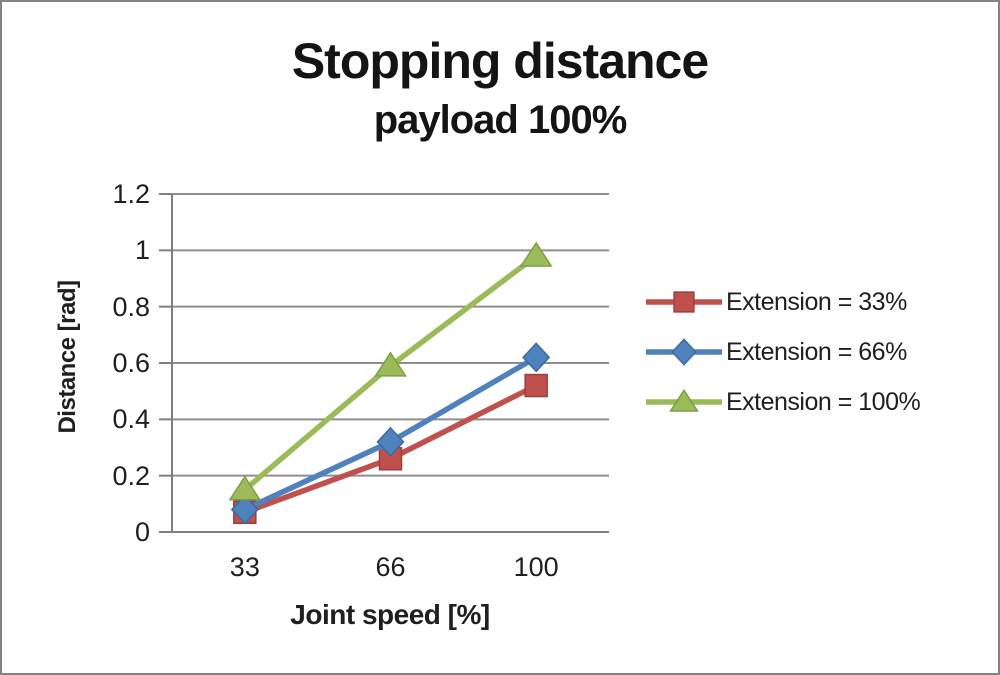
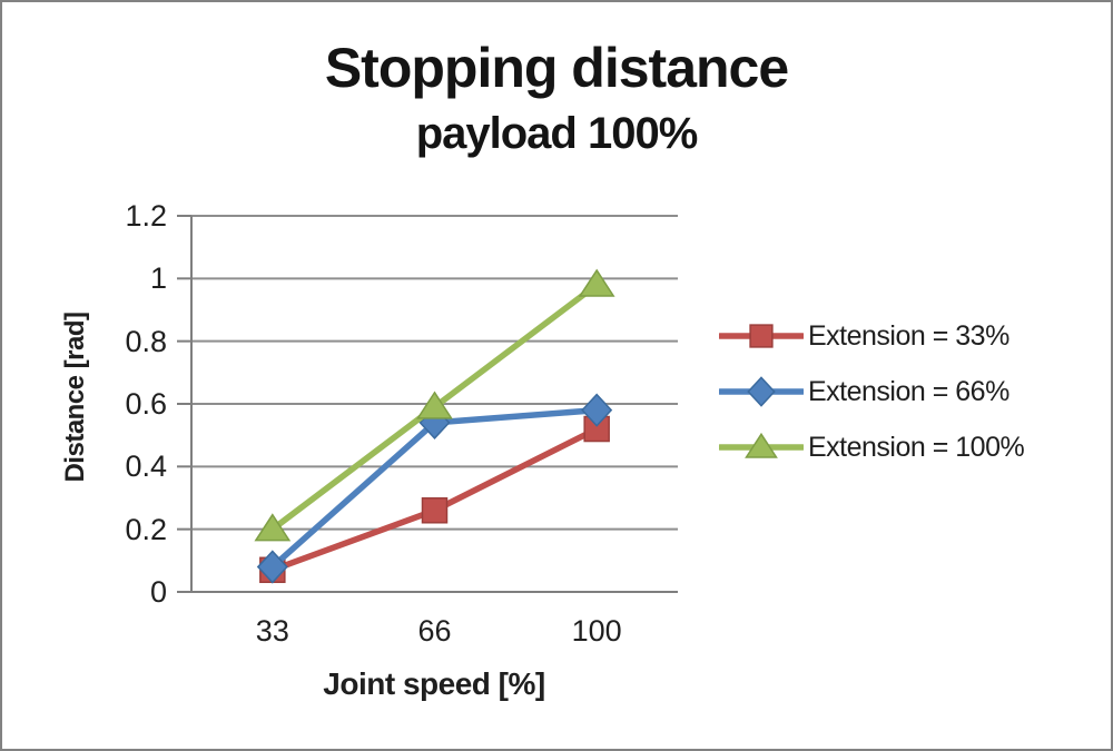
Extension = 100%/33: 0.15 -> 0.20
Extension = 66%/66: 0.32 -> 0.54
Extension = 66%/100: 0.62 -> 0.58
